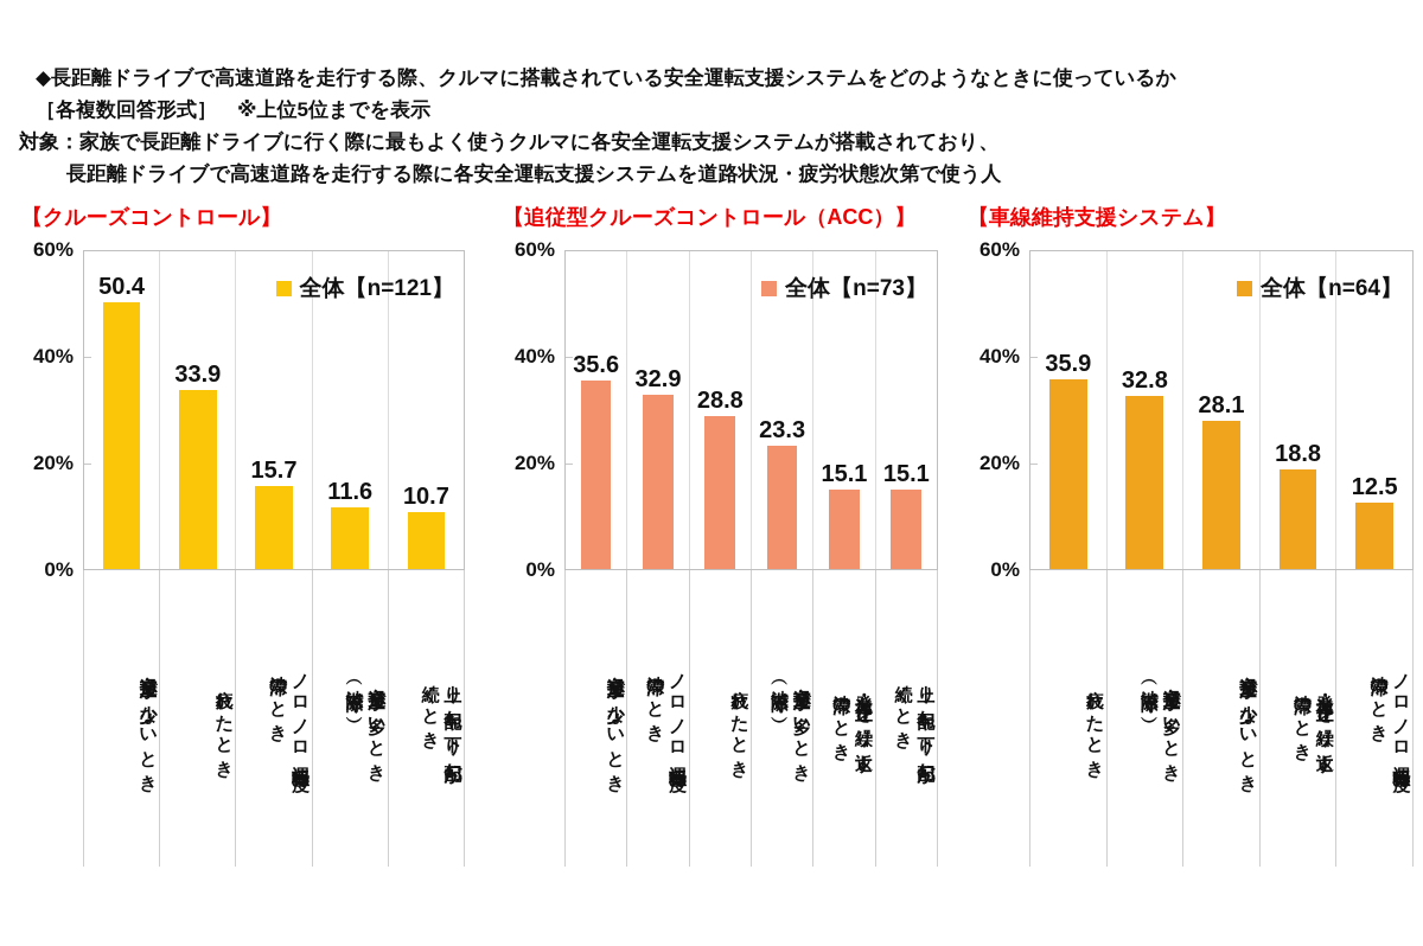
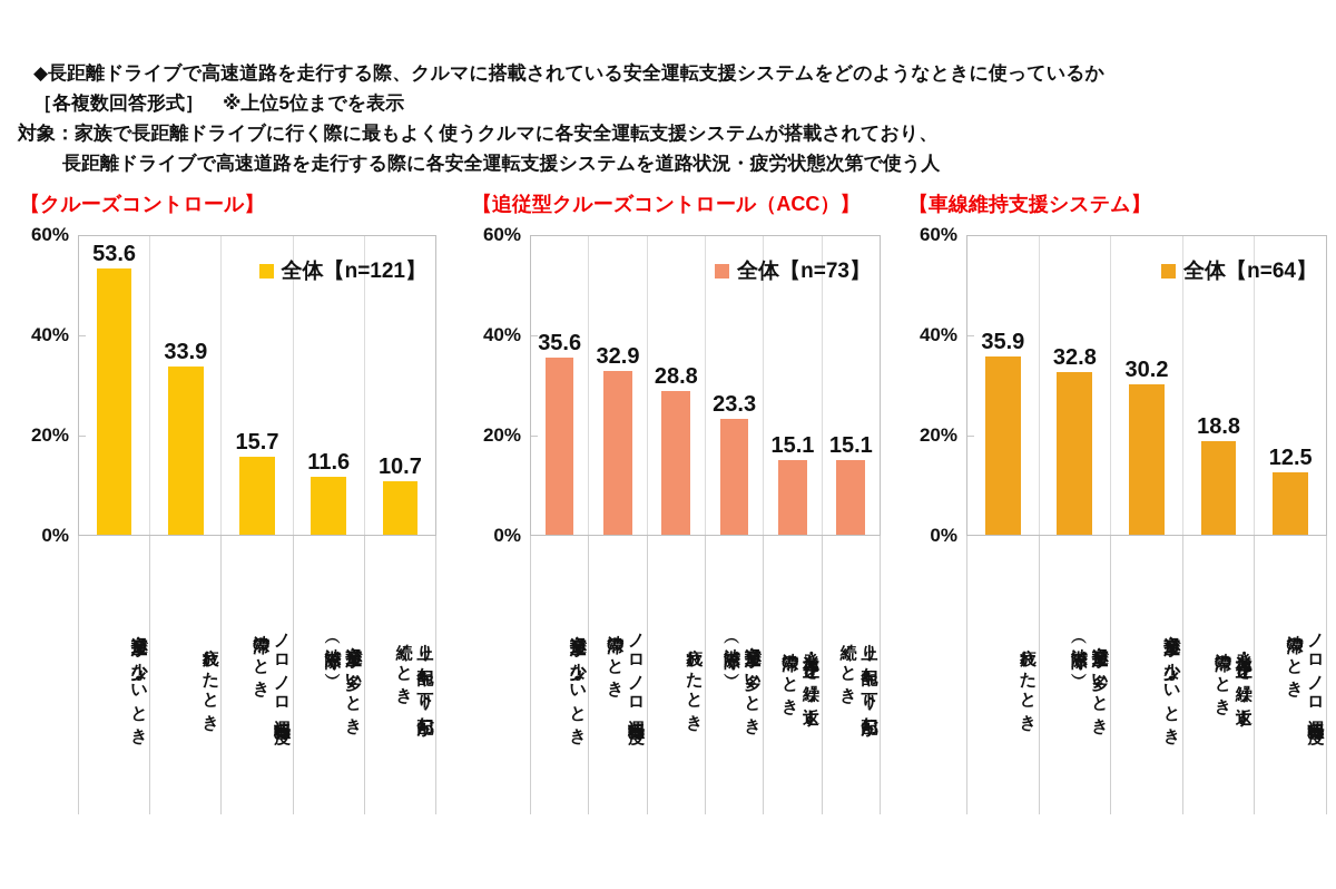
【クルーズコントロール】/交通量が少ないとき: 50.4 -> 53.6
【車線維持支援システム】/交通量が少ないとき: 28.1 -> 30.2
